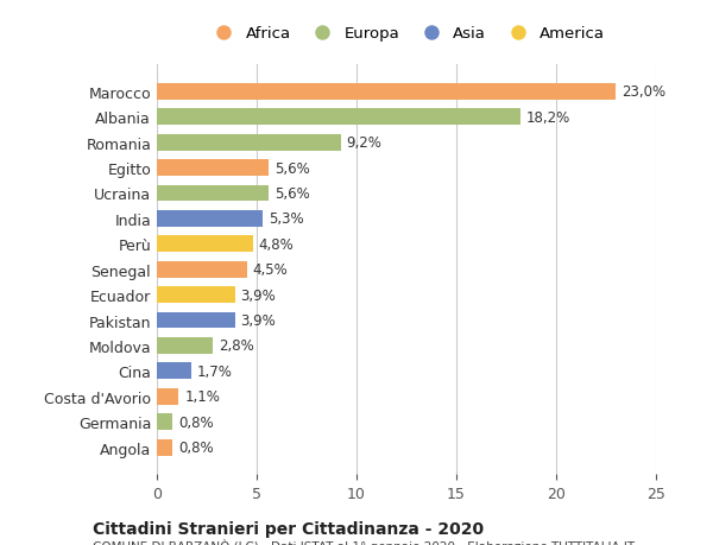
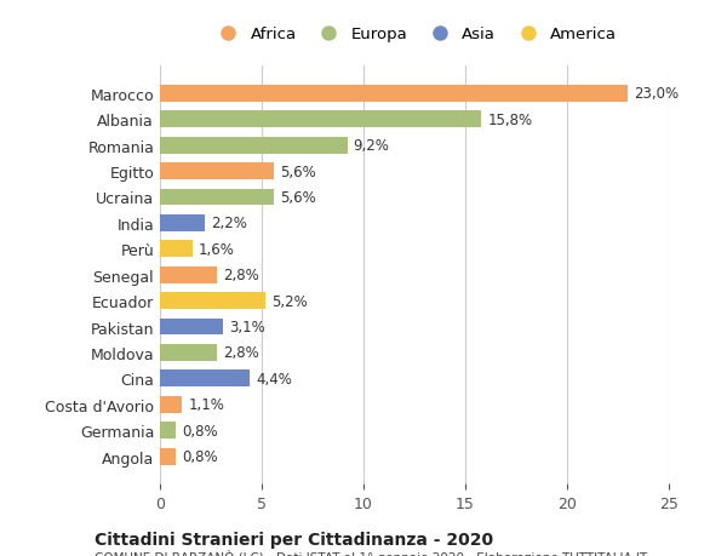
Albania: 18,2% -> 15,8%
India: 5,3% -> 2,2%
Perù: 4,8% -> 1,6%
Senegal: 4,5% -> 2,8%
Ecuador: 3,9% -> 5,2%
Pakistan: 3,9% -> 3,1%
Cina: 1,7% -> 4,4%
